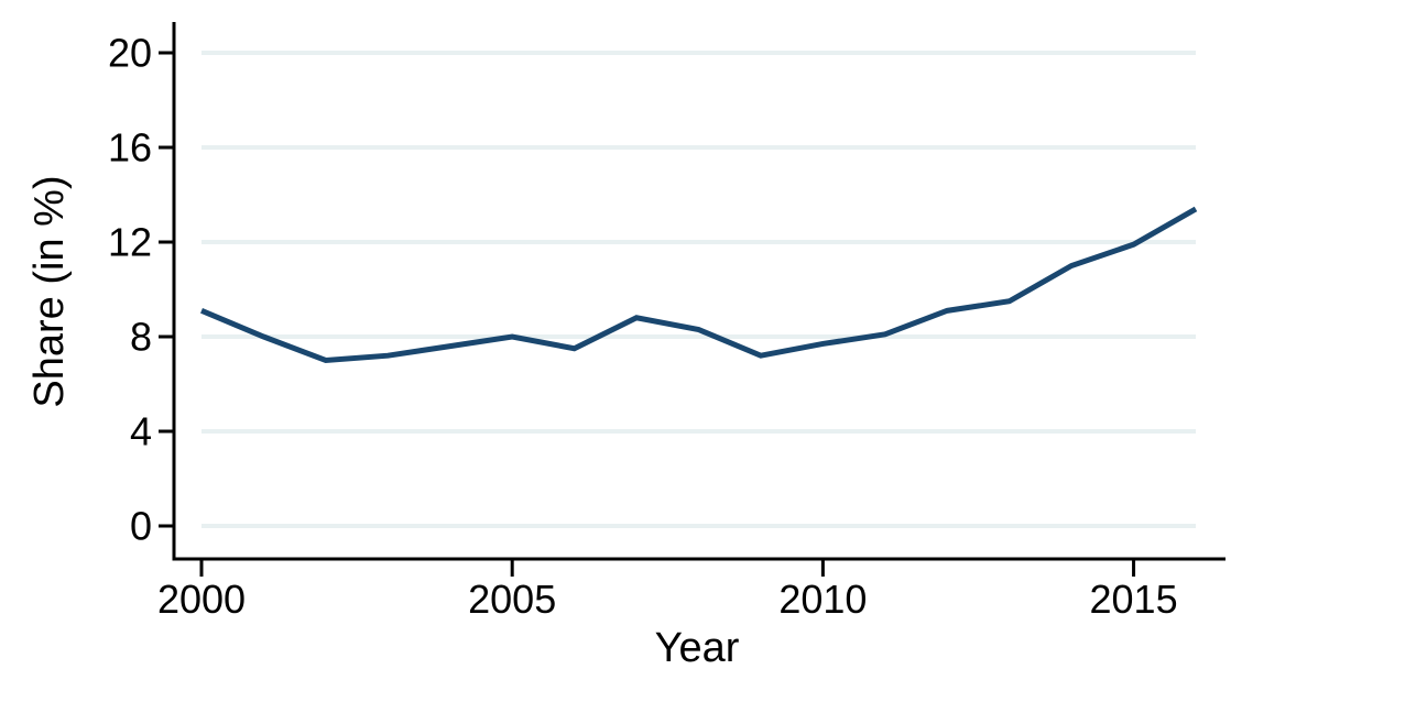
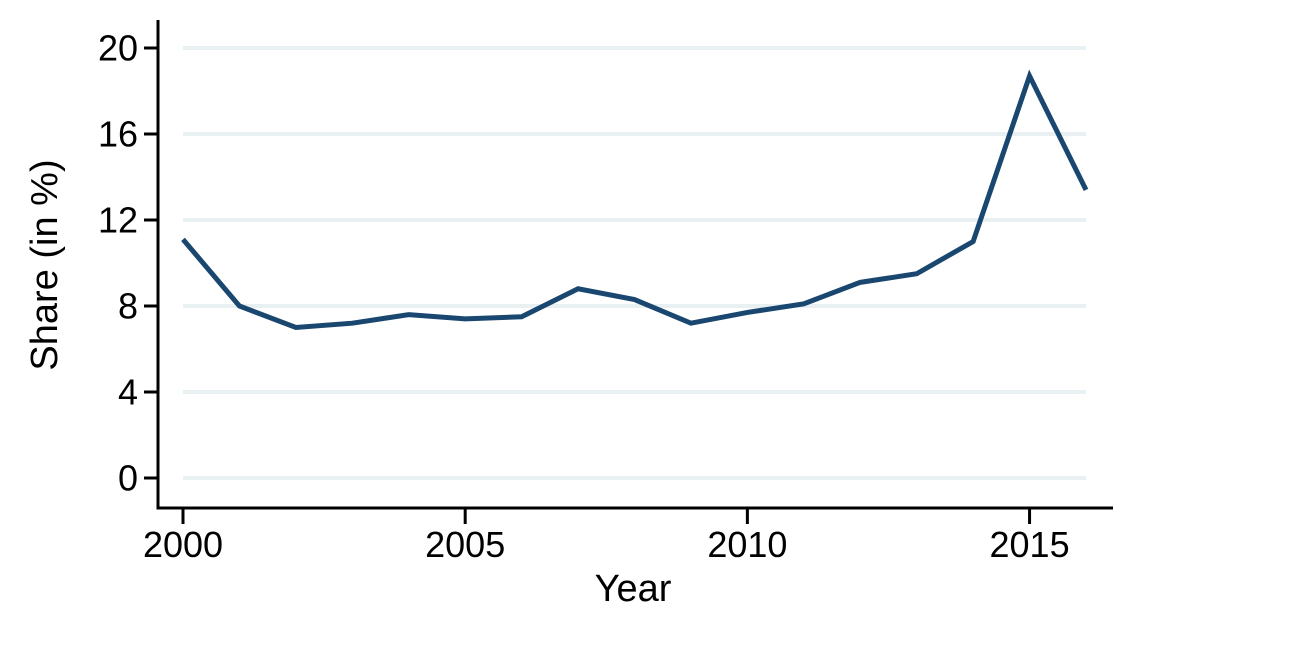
2000: 9.1 -> 11.1
2005: 8.0 -> 7.4
2015: 11.9 -> 18.7
